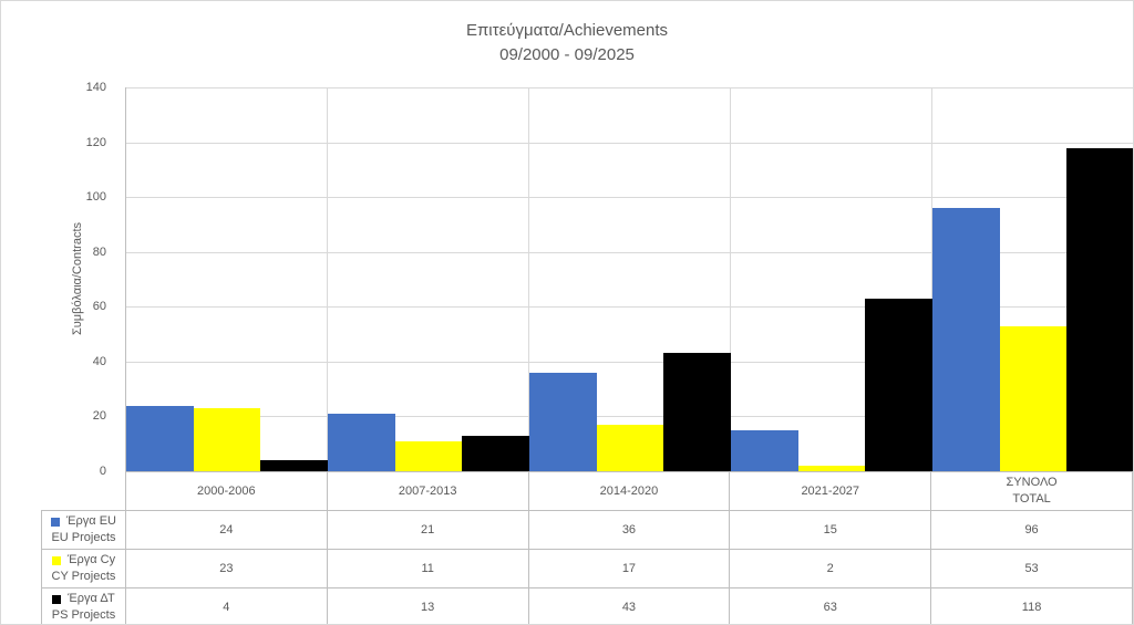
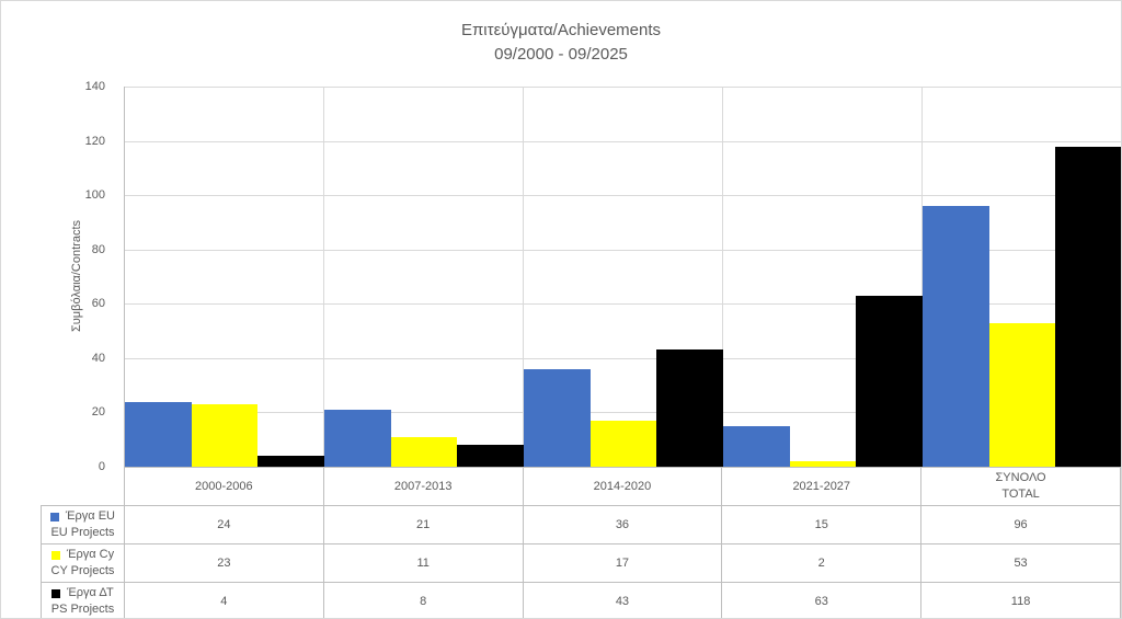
Έργα ΔΤ/2007-2013: 13 -> 8
